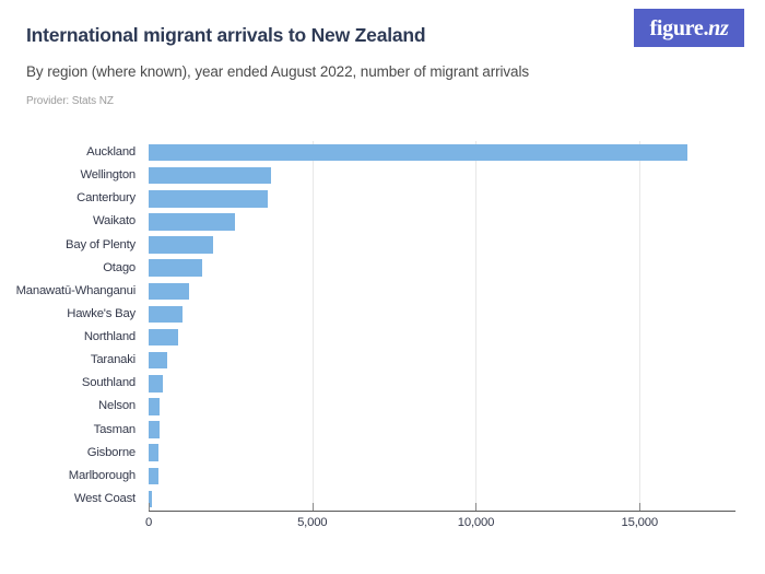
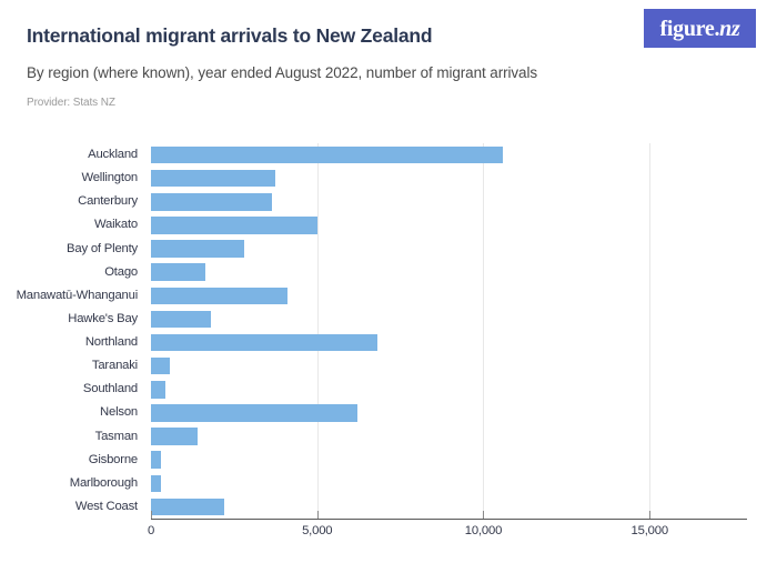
Auckland: 16500 -> 10600
Waikato: 2600 -> 5000
Bay of Plenty: 2000 -> 2800
Manawatū-Whanganui: 1200 -> 4100
Hawke's Bay: 1000 -> 1800
Northland: 900 -> 6800
Nelson: 400 -> 6200
Tasman: 300 -> 1400
West Coast: 100 -> 2200
